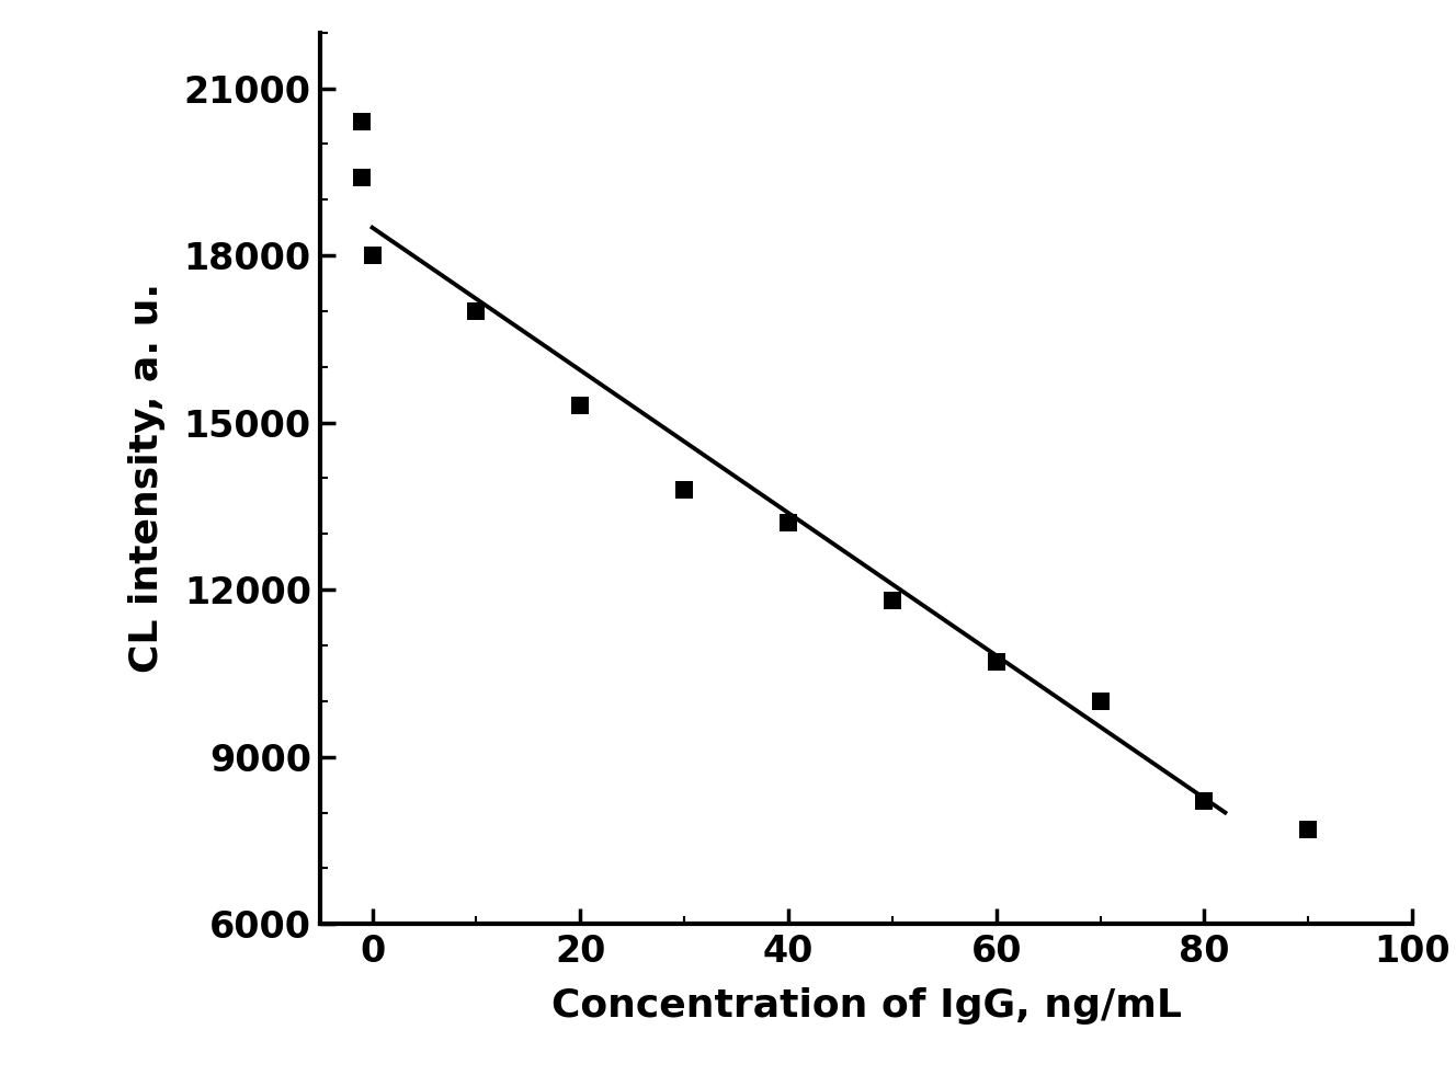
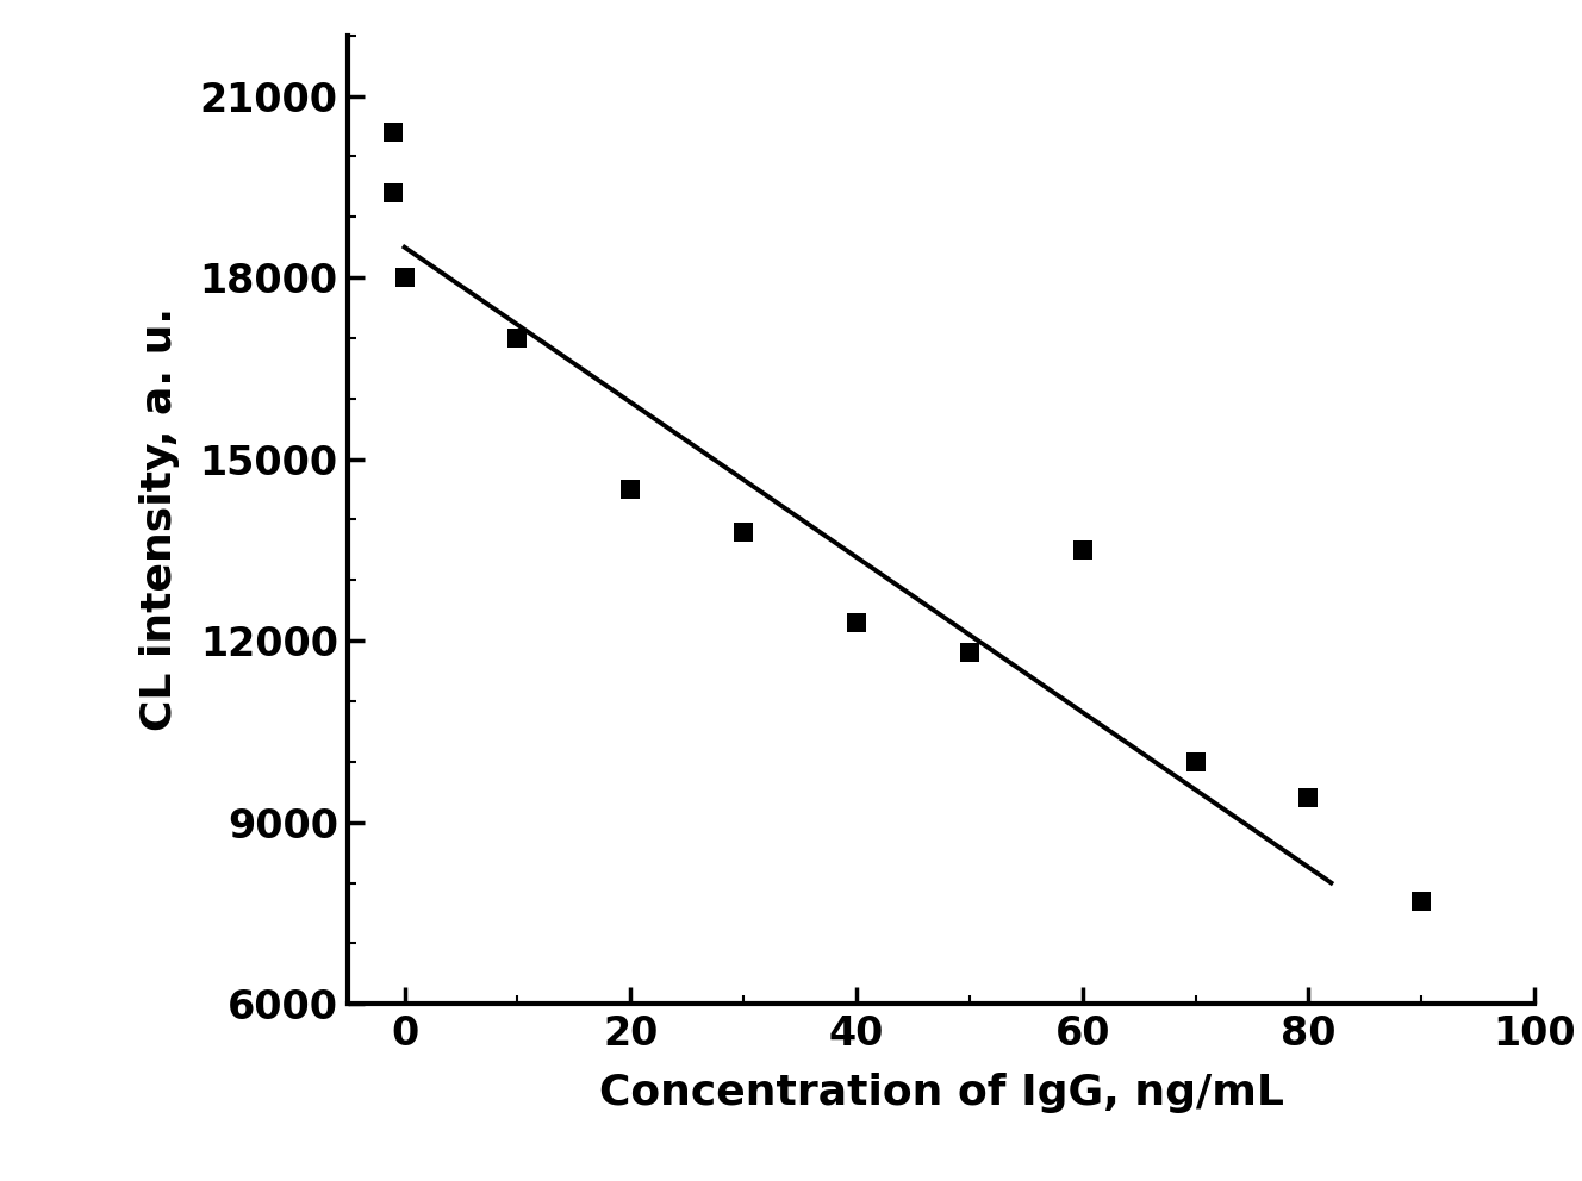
20: 15300 -> 14500
40: 13200 -> 12300
60: 10700 -> 13500
80: 8200 -> 9400
